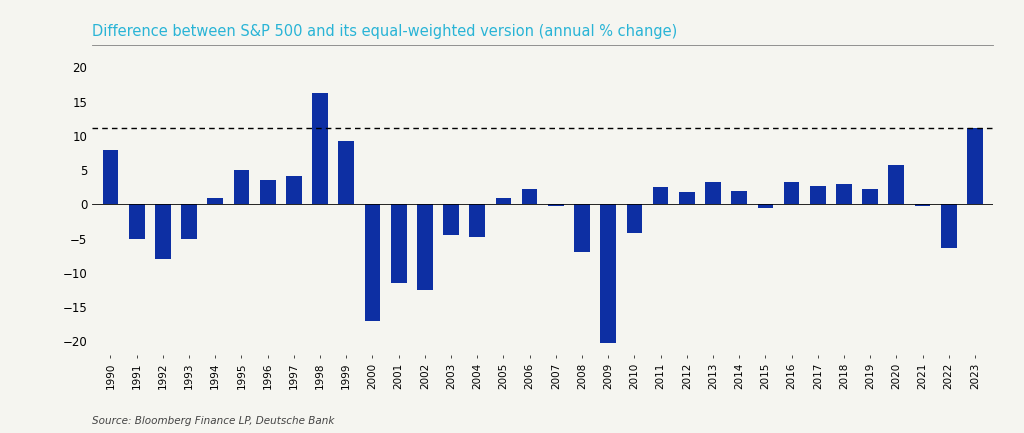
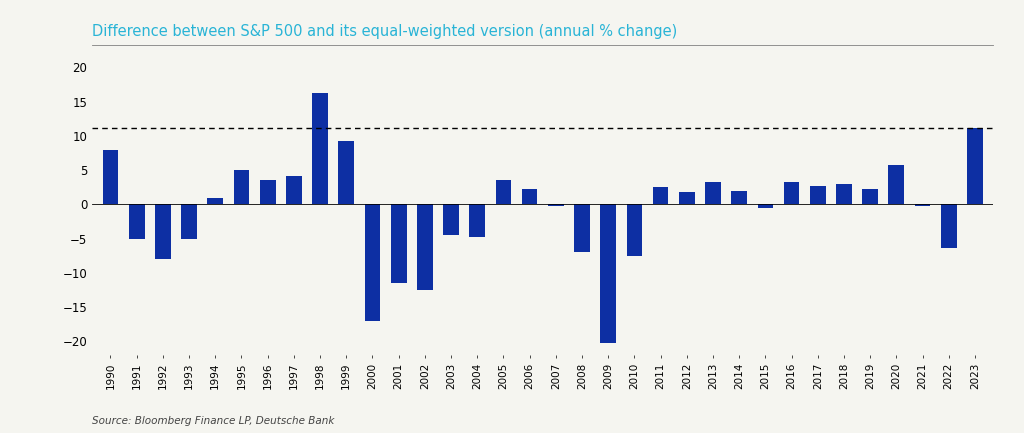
2005: 1.0 -> 3.5
2010: -4.2 -> -7.5
